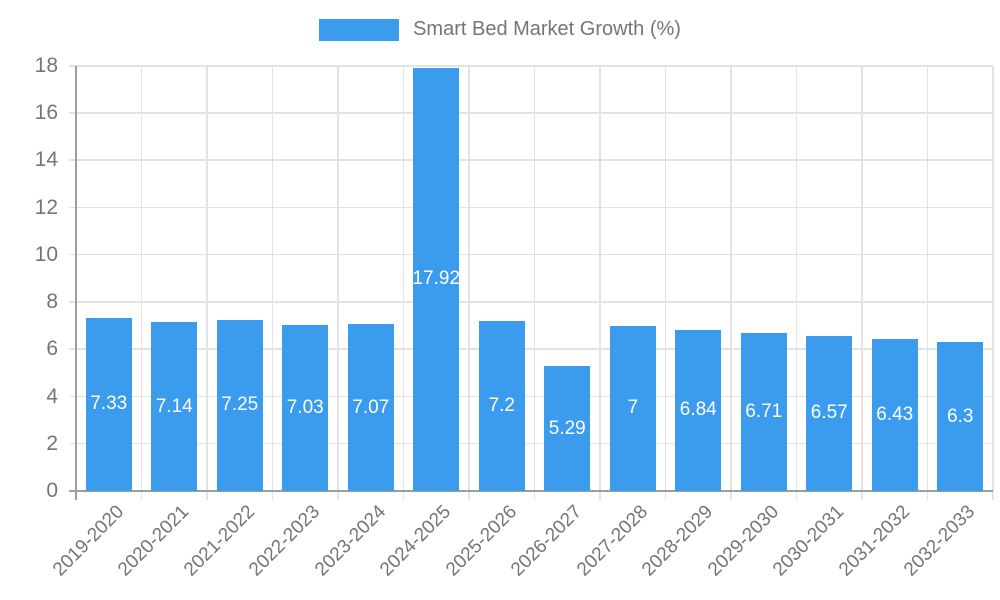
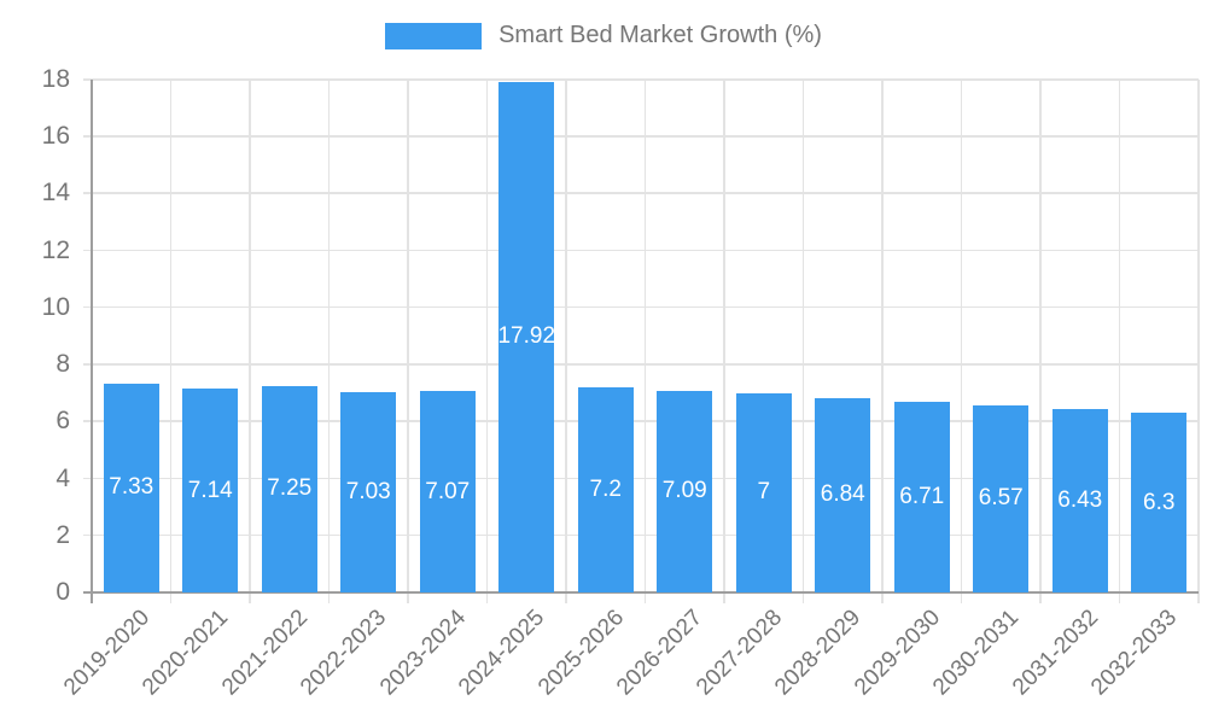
2026-2027: 5.29 -> 7.09
